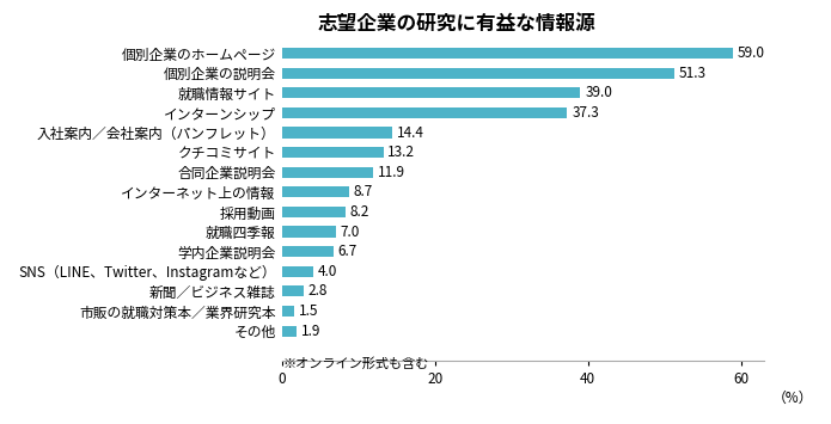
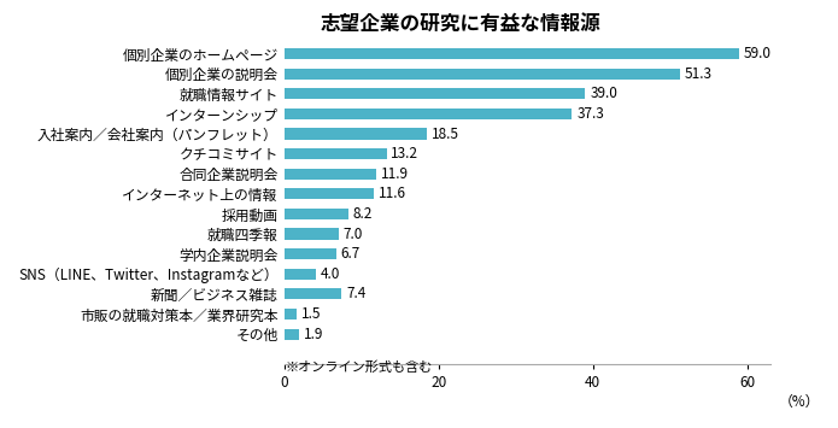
入社案内／会社案内（パンフレット）: 14.4 -> 18.5
インターネット上の情報: 8.7 -> 11.6
新聞／ビジネス雑誌: 2.8 -> 7.4
